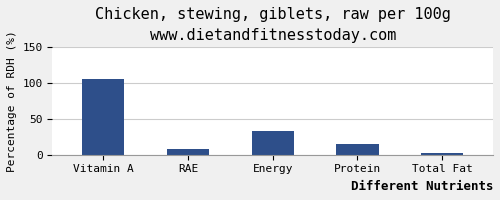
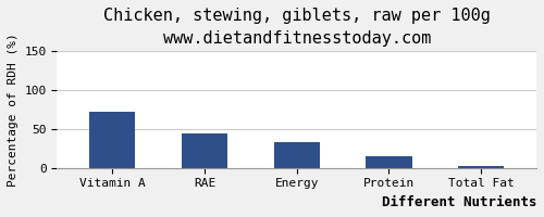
Vitamin A: 106 -> 72
RAE: 8 -> 44
